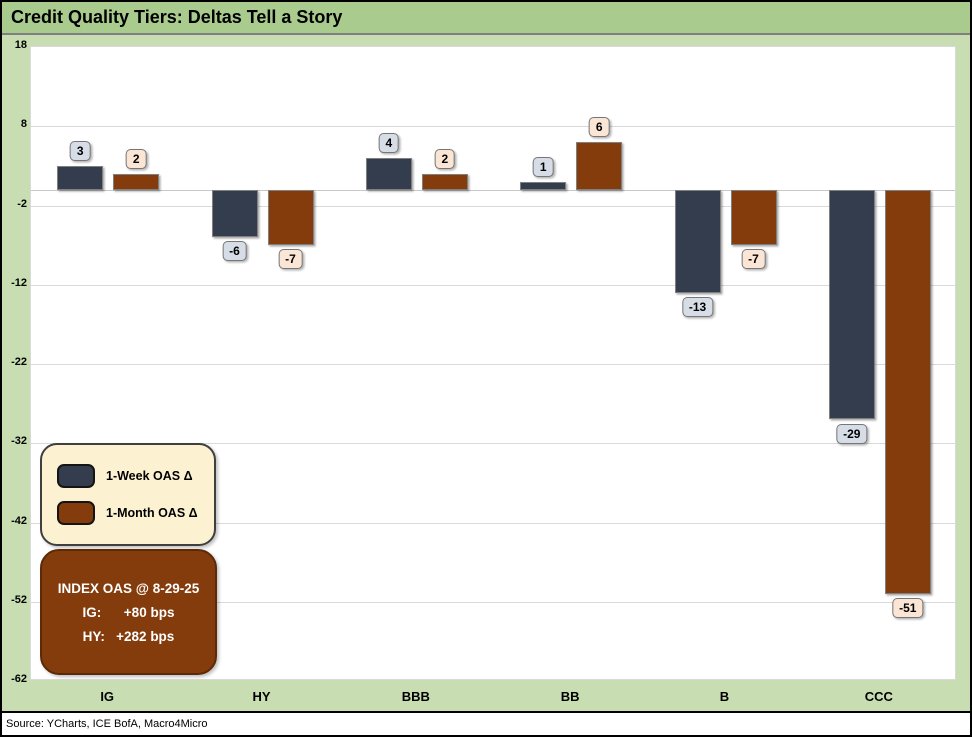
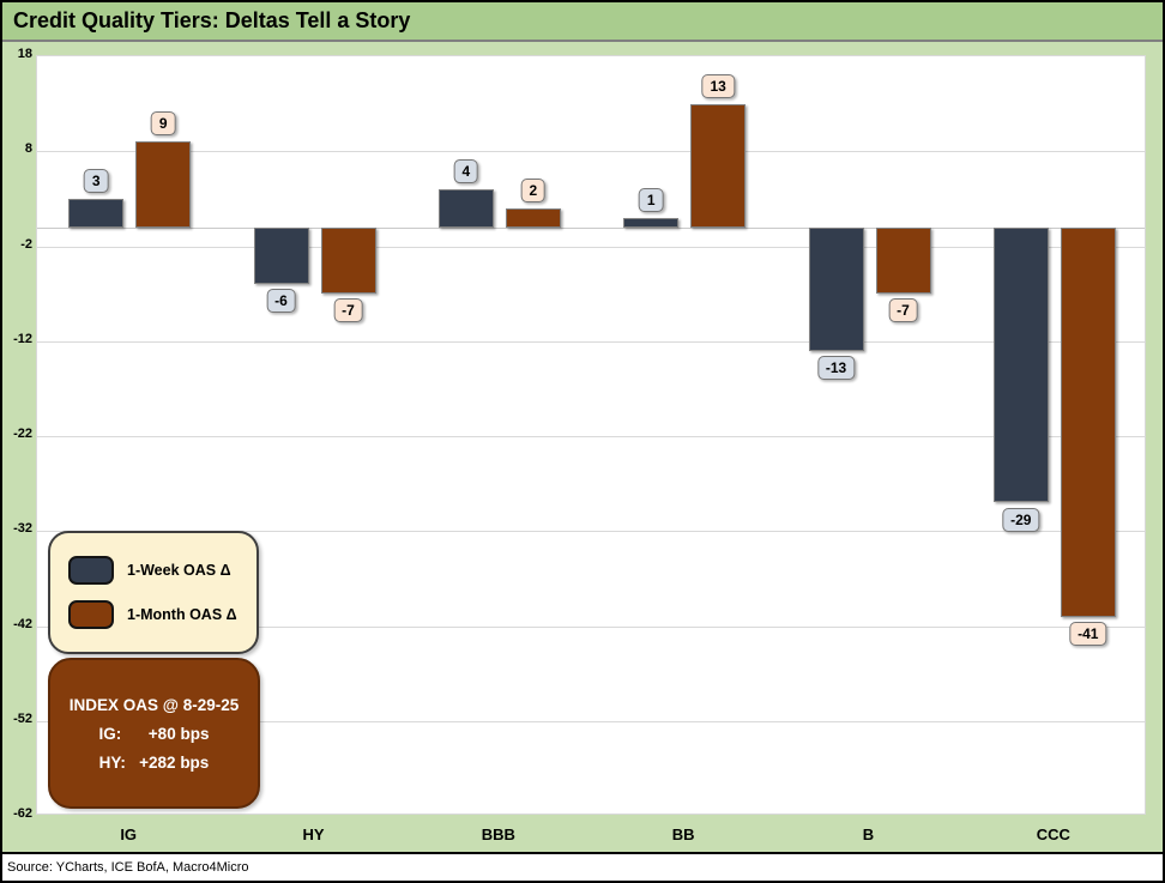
1-Month OAS Δ/IG: 2 -> 9
1-Month OAS Δ/BB: 6 -> 13
1-Month OAS Δ/CCC: -51 -> -41
